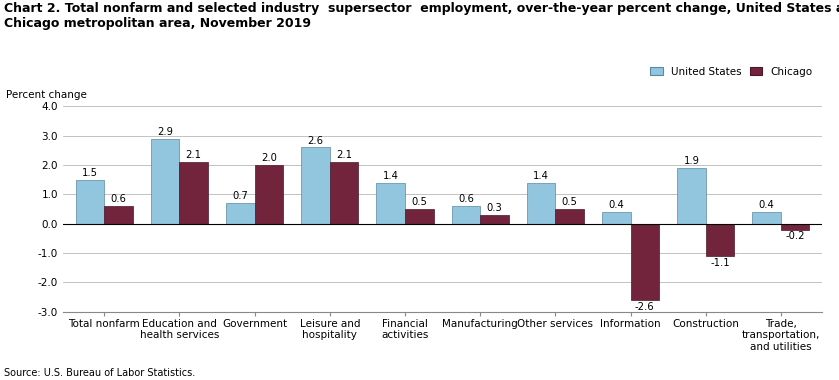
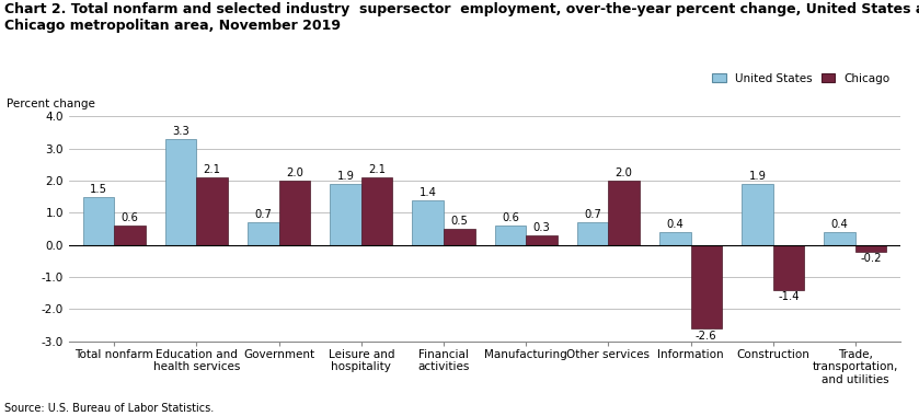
United States/Education and health services: 2.9 -> 3.3
United States/Leisure and hospitality: 2.6 -> 1.9
United States/Other services: 1.4 -> 0.7
Chicago/Other services: 0.5 -> 2.0
Chicago/Construction: -1.1 -> -1.4
